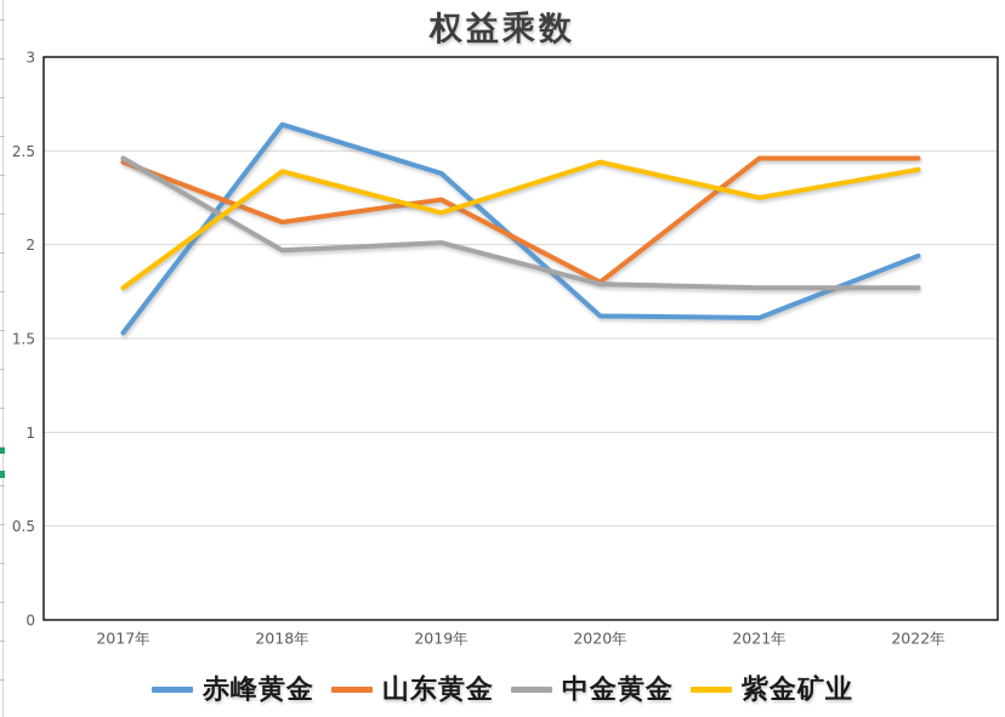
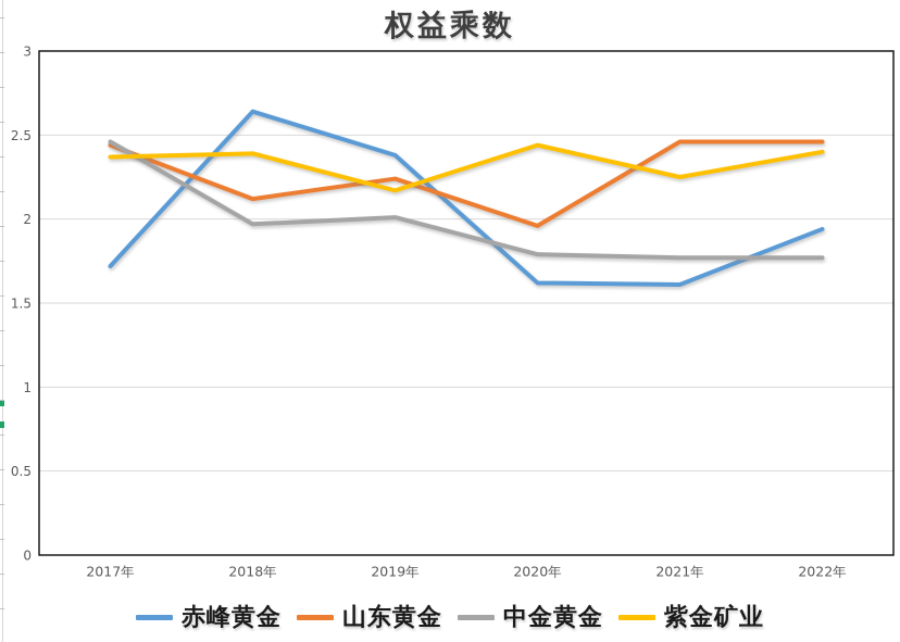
赤峰黄金/2017年: 1.53 -> 1.72
紫金矿业/2017年: 1.77 -> 2.37
山东黄金/2020年: 1.80 -> 1.96
